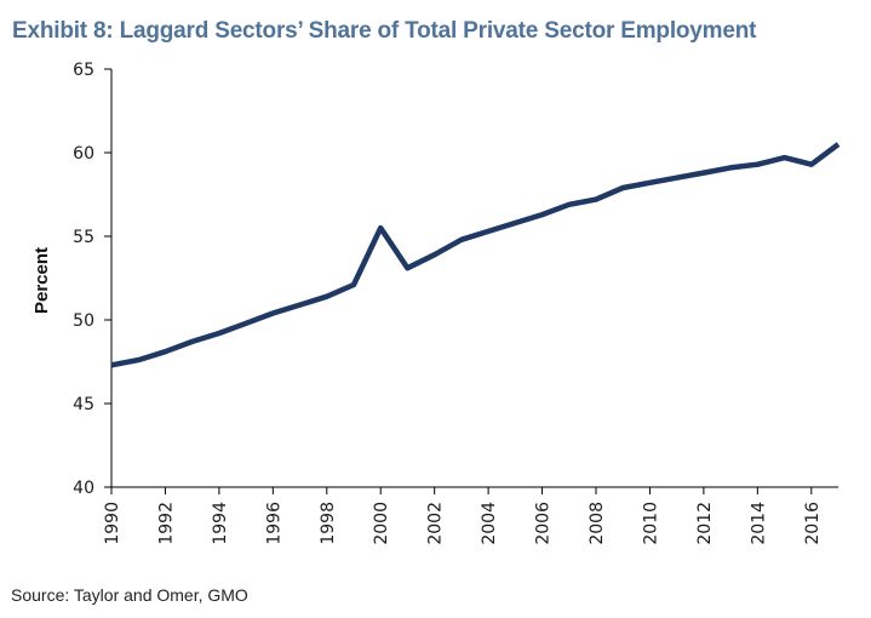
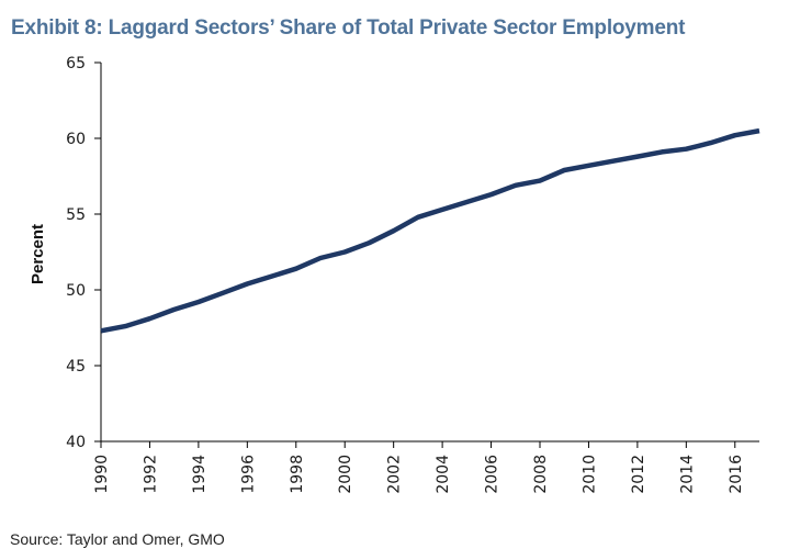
2000: 55.5 -> 52.5
2016: 59.3 -> 60.2
